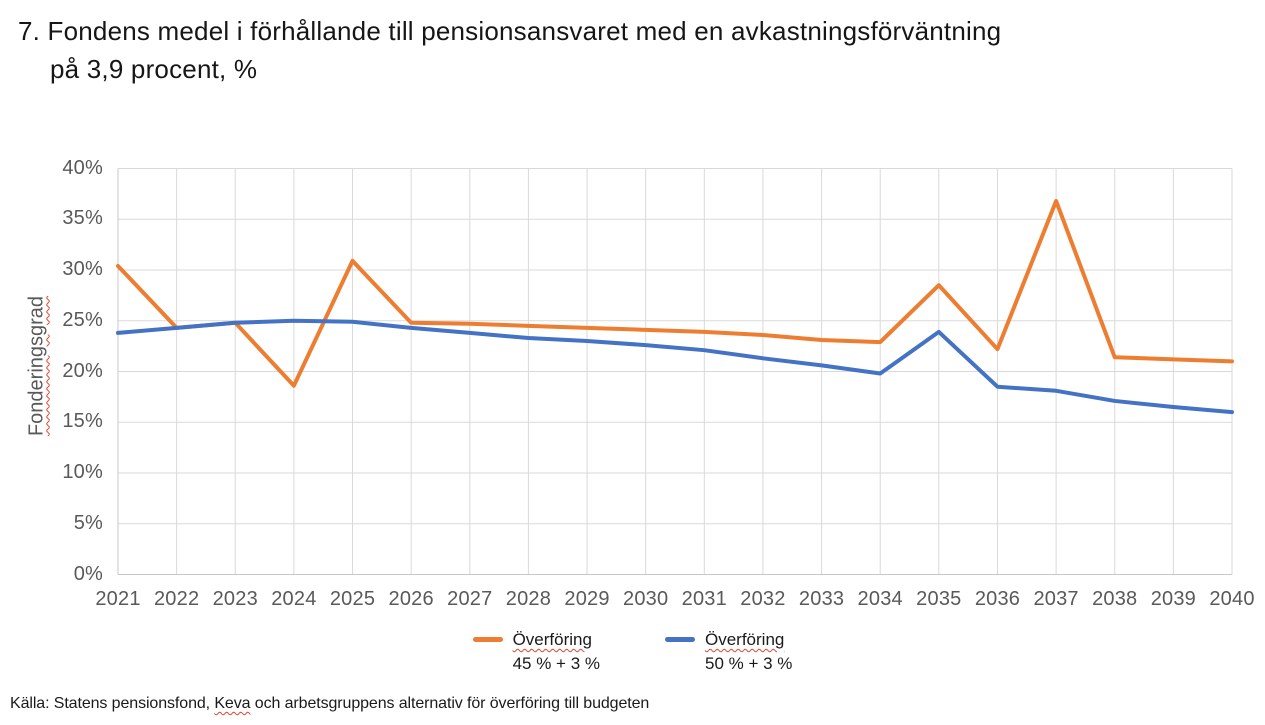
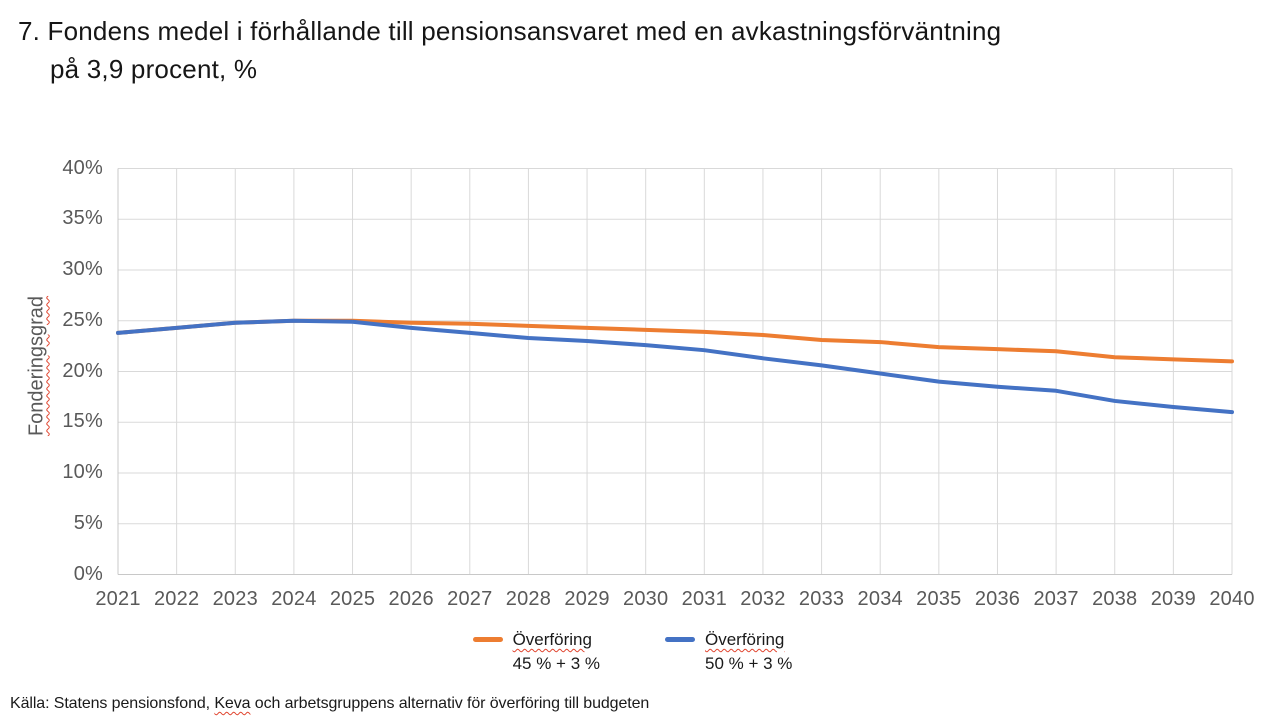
Överföring 45 % + 3 %/2021: 30.4% -> 23.8%
Överföring 45 % + 3 %/2024: 18.6% -> 25.0%
Överföring 45 % + 3 %/2025: 30.9% -> 25.0%
Överföring 45 % + 3 %/2035: 28.5% -> 22.4%
Överföring 50 % + 3 %/2035: 23.9% -> 19.0%
Överföring 45 % + 3 %/2037: 36.8% -> 22.0%
